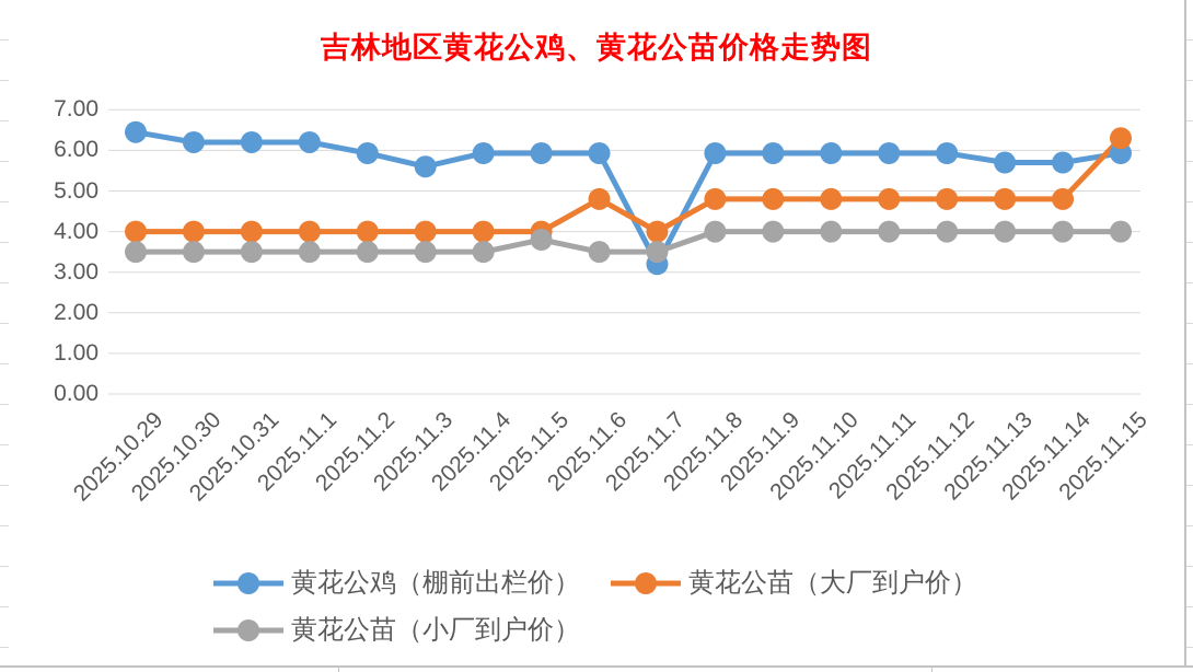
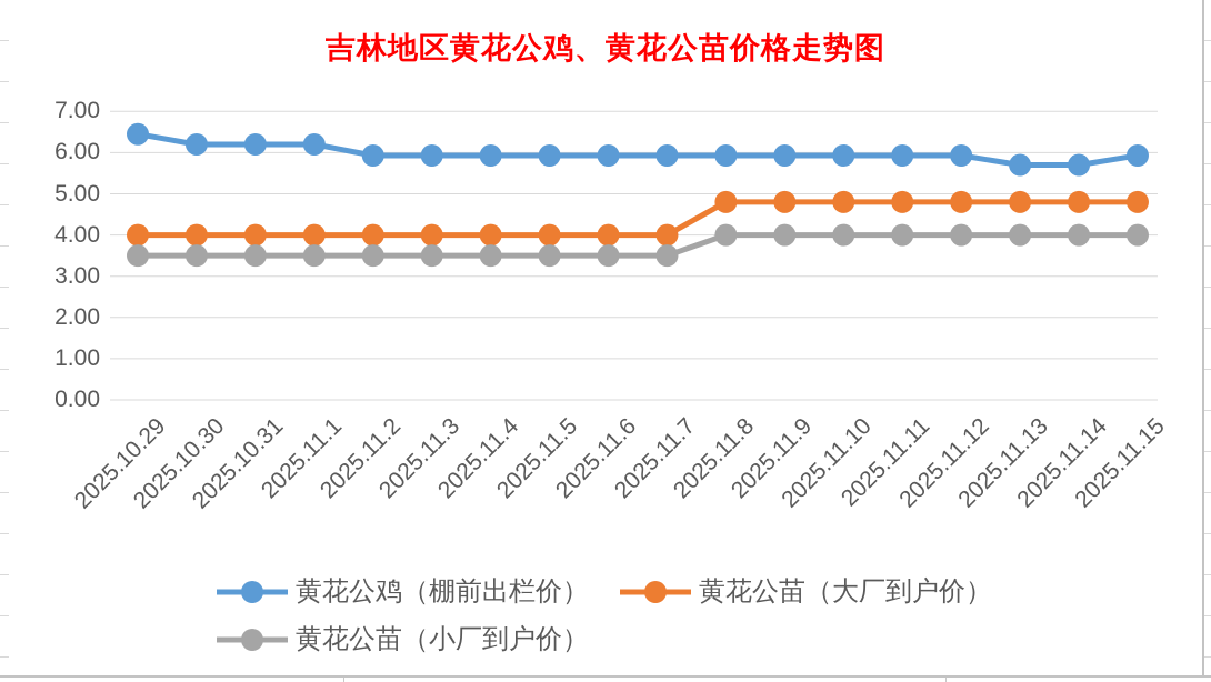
黄花公鸡（棚前出栏价）/2025.11.3: 5.6 -> 5.9
黄花公苗（小厂到户价）/2025.11.5: 3.8 -> 3.5
黄花公苗（大厂到户价）/2025.11.6: 4.8 -> 4.0
黄花公鸡（棚前出栏价）/2025.11.7: 3.2 -> 5.9
黄花公苗（大厂到户价）/2025.11.15: 6.3 -> 4.8
